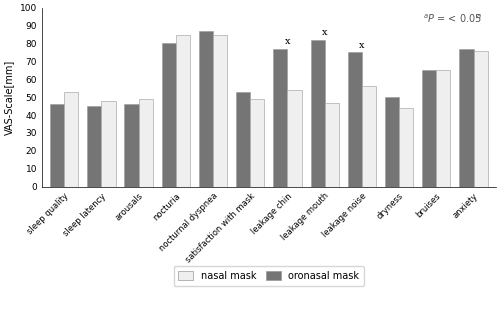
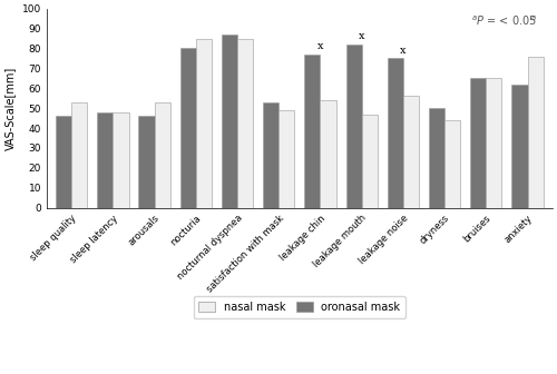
oronasal mask/sleep latency: 45 -> 48
nasal mask/arousals: 49 -> 53
oronasal mask/anxiety: 77 -> 62
